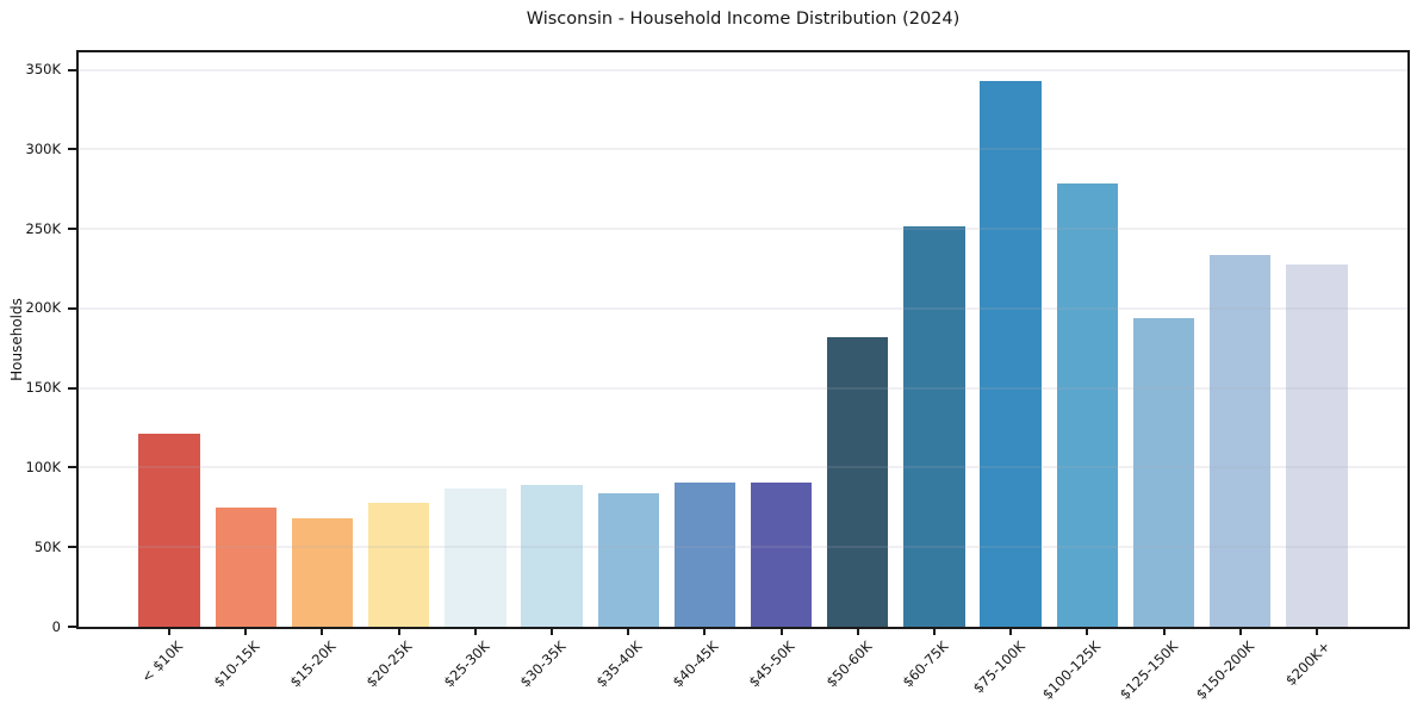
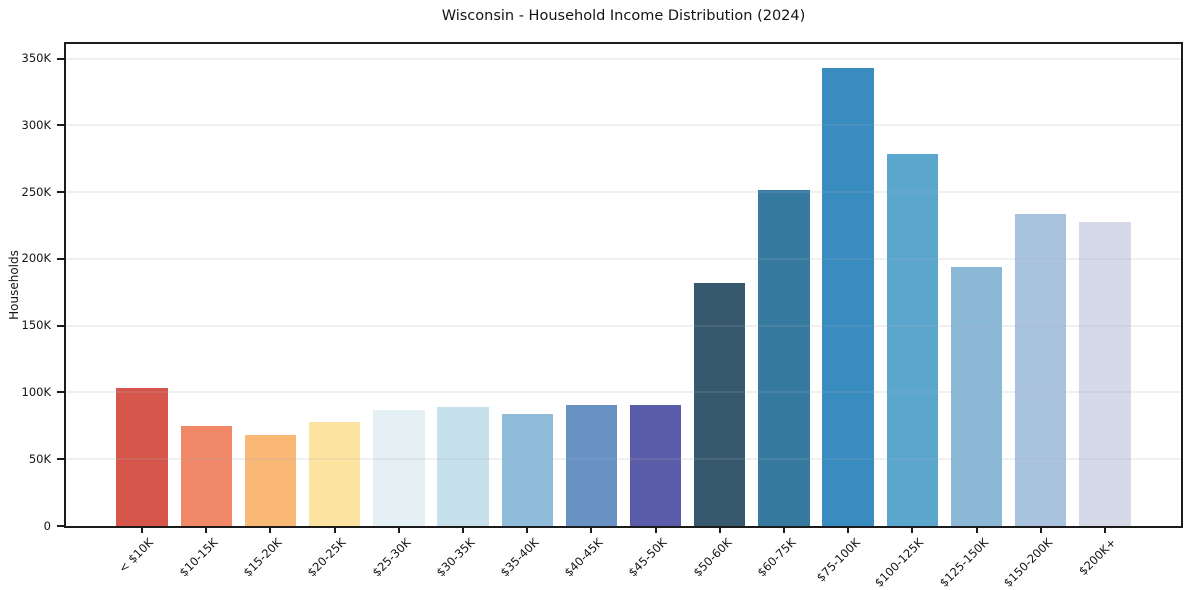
< $10K: 121K -> 103K
